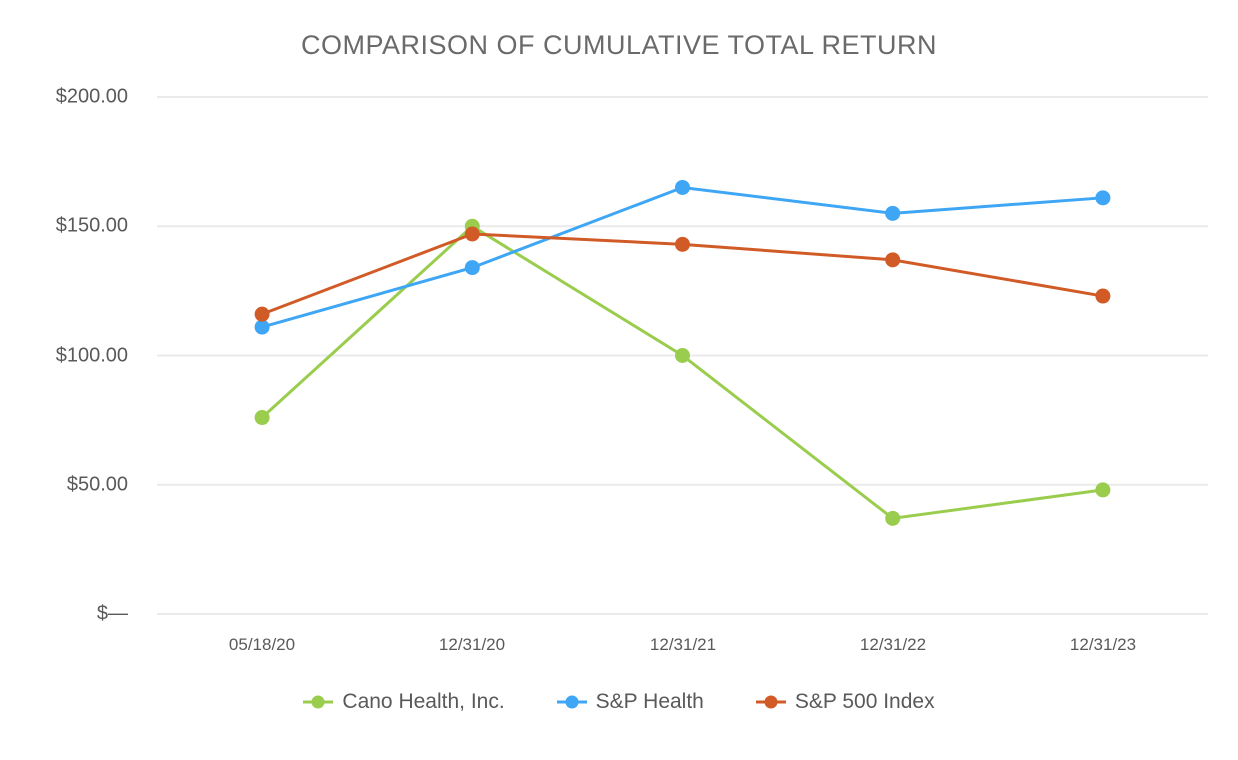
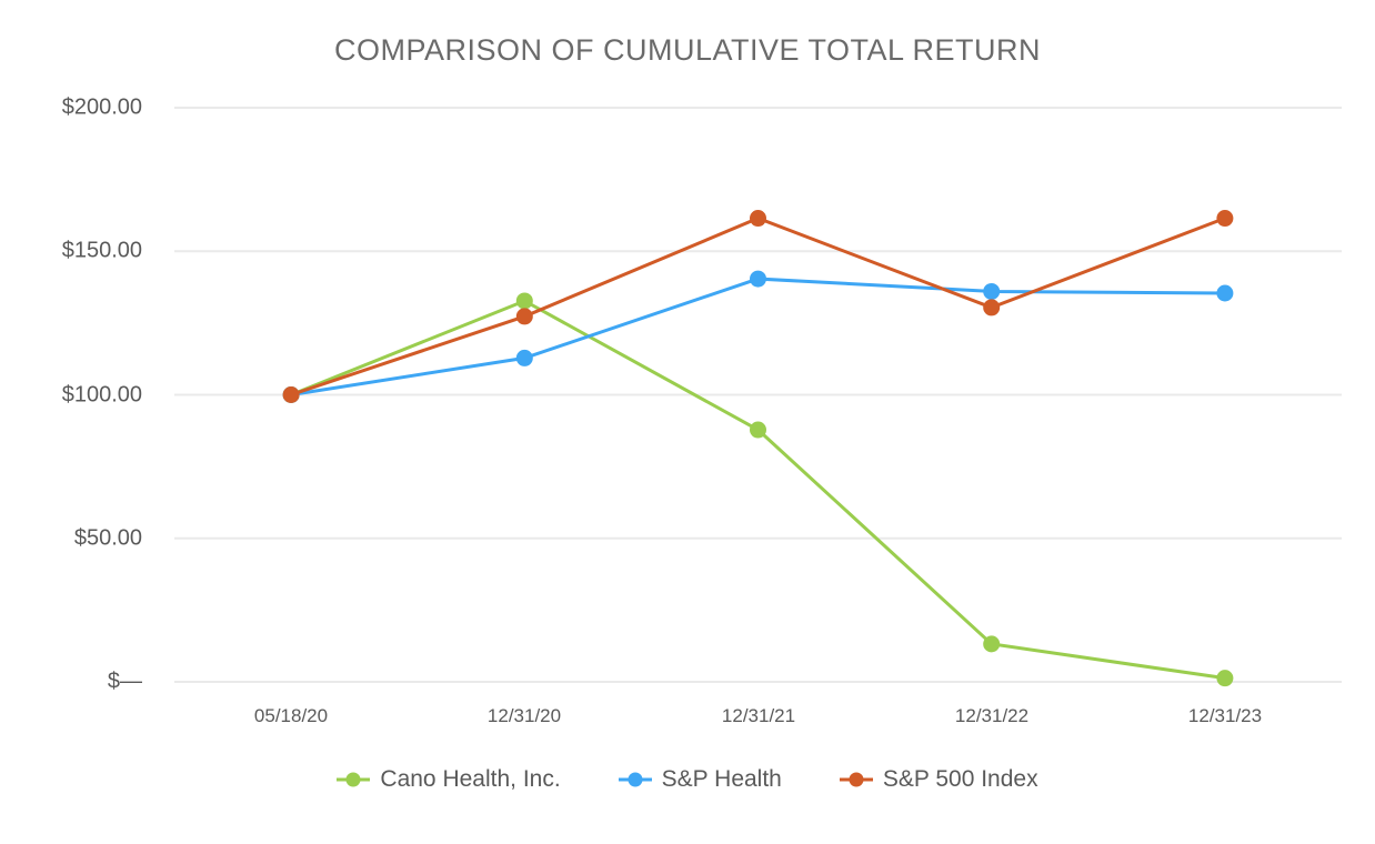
Cano Health, Inc./05/18/20: $76 -> $100
S&P Health/05/18/20: $111 -> $100
S&P 500 Index/05/18/20: $116 -> $100
Cano Health, Inc./12/31/20: $150 -> $133
S&P Health/12/31/20: $134 -> $113
S&P 500 Index/12/31/20: $147 -> $127
Cano Health, Inc./12/31/21: $100 -> $88
S&P Health/12/31/21: $165 -> $140
S&P 500 Index/12/31/21: $143 -> $162
Cano Health, Inc./12/31/22: $37 -> $13
S&P Health/12/31/22: $155 -> $136
S&P 500 Index/12/31/22: $137 -> $130
Cano Health, Inc./12/31/23: $48 -> $1
S&P Health/12/31/23: $161 -> $135
S&P 500 Index/12/31/23: $123 -> $162
